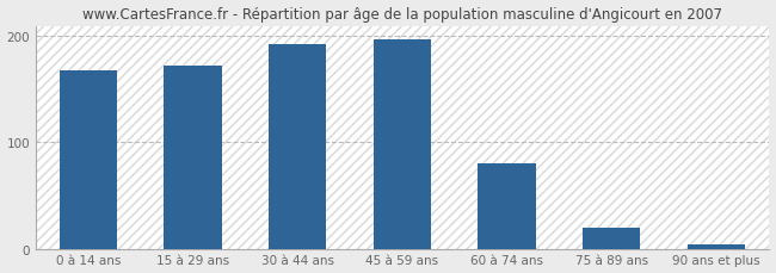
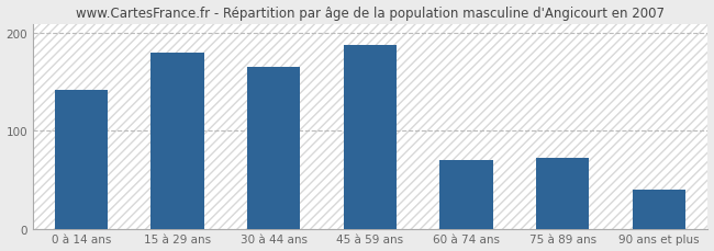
0 à 14 ans: 168 -> 142
15 à 29 ans: 172 -> 180
30 à 44 ans: 193 -> 166
45 à 59 ans: 197 -> 188
60 à 74 ans: 80 -> 70
75 à 89 ans: 20 -> 72
90 ans et plus: 4 -> 40
